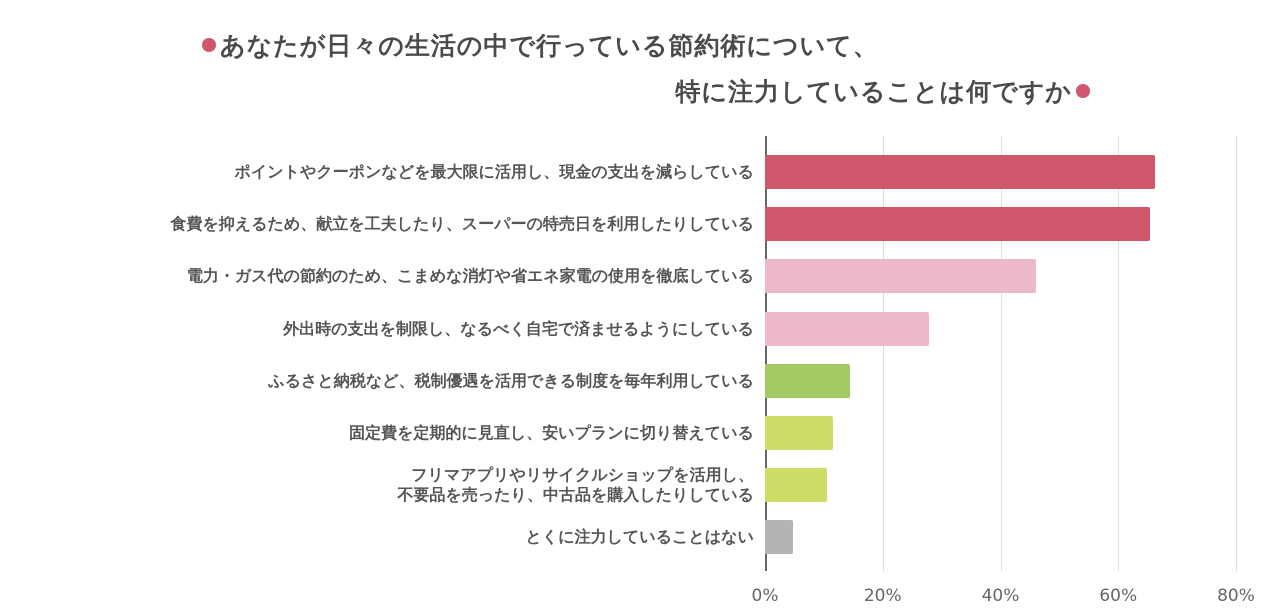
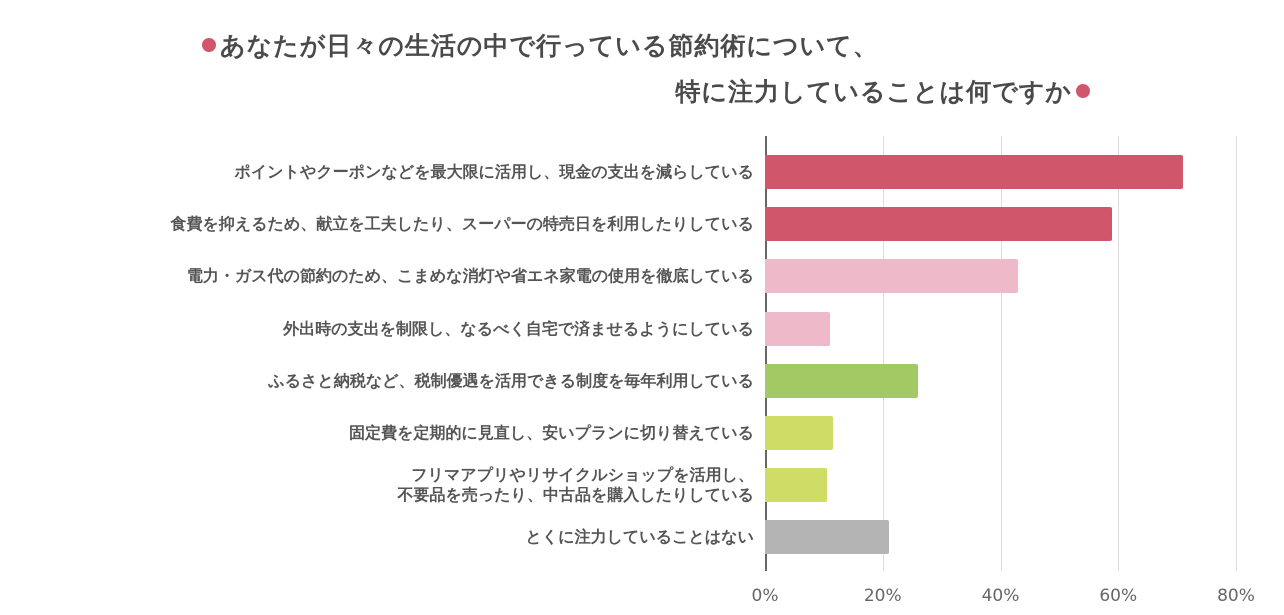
ポイントやクーポンなどを最大限に活用し、現金の支出を減らしている: 66% -> 71%
食費を抑えるため、献立を工夫したり、スーパーの特売日を利用したりしている: 65% -> 59%
電力・ガス代の節約のため、こまめな消灯や省エネ家電の使用を徹底している: 46% -> 43%
外出時の支出を制限し、なるべく自宅で済ませるようにしている: 28% -> 11%
ふるさと納税など、税制優遇を活用できる制度を毎年利用している: 14% -> 26%
とくに注力していることはない: 5% -> 21%
